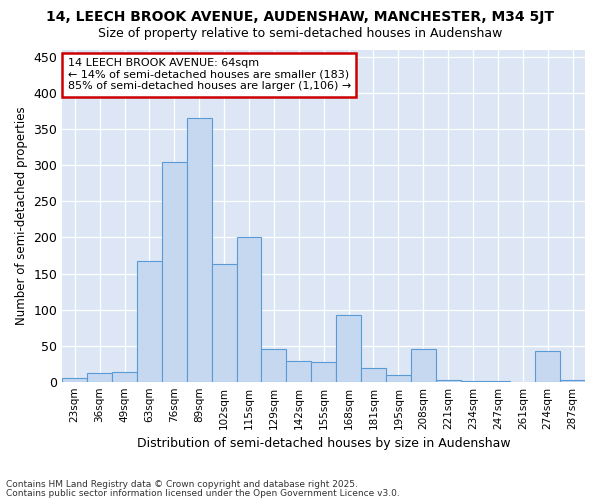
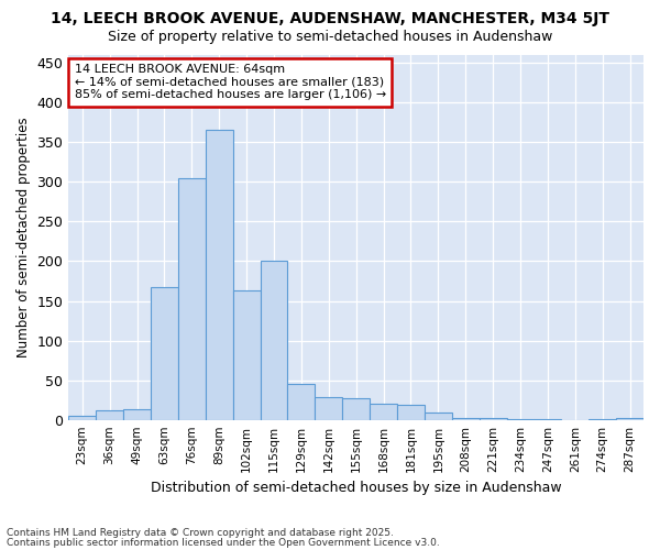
168sqm: 92 -> 20
208sqm: 46 -> 3
274sqm: 42 -> 1
